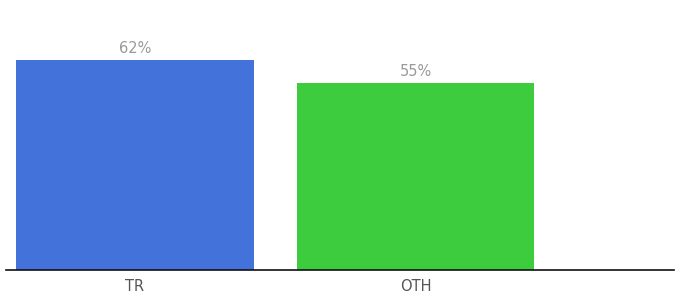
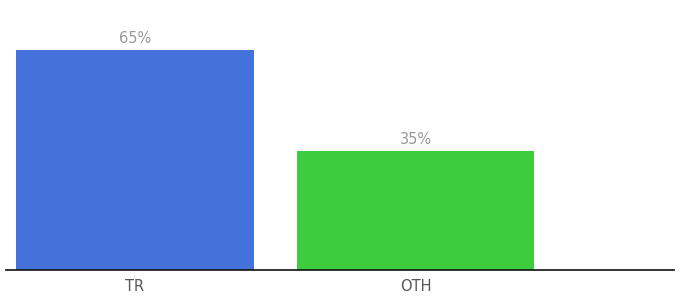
TR: 62% -> 65%
OTH: 55% -> 35%
